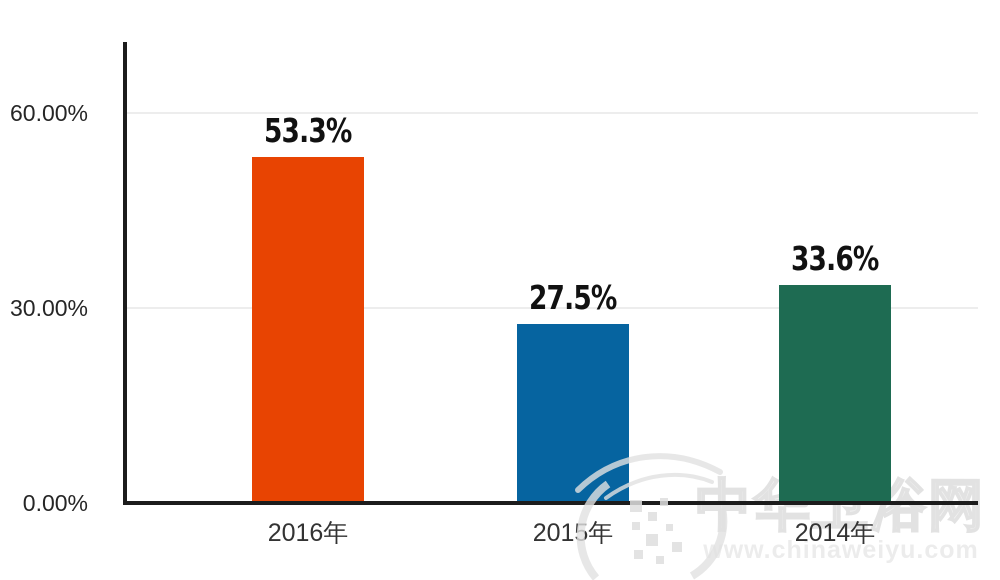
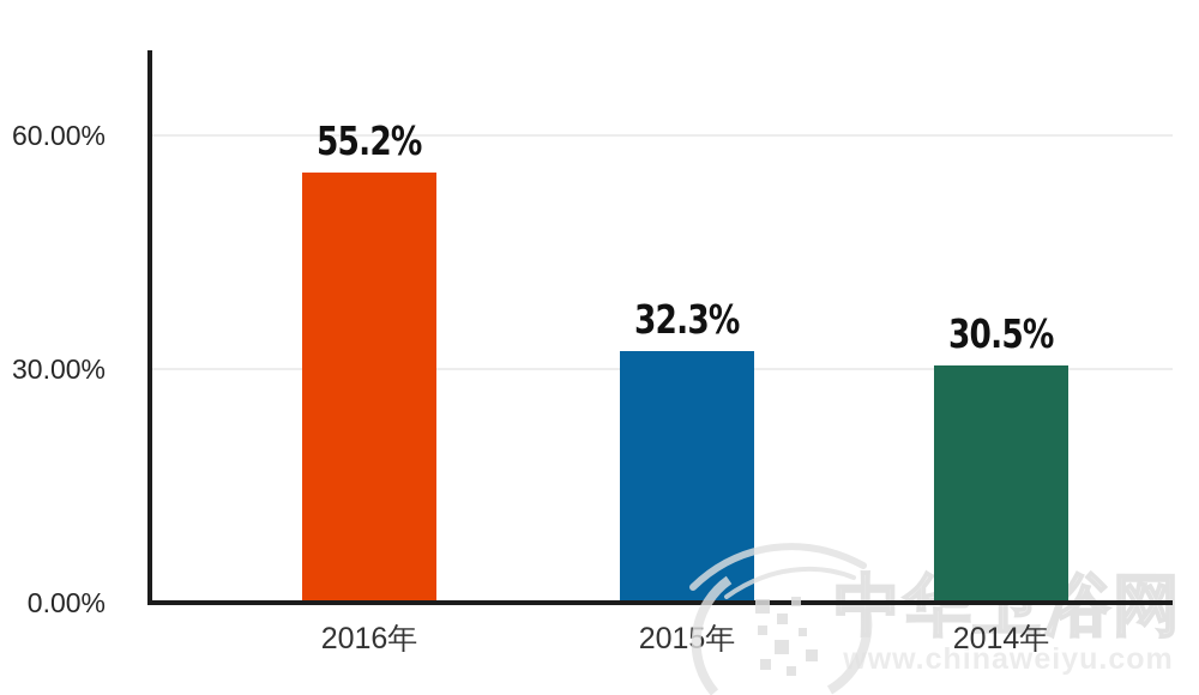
2016年: 53.3% -> 55.2%
2015年: 27.5% -> 32.3%
2014年: 33.6% -> 30.5%
